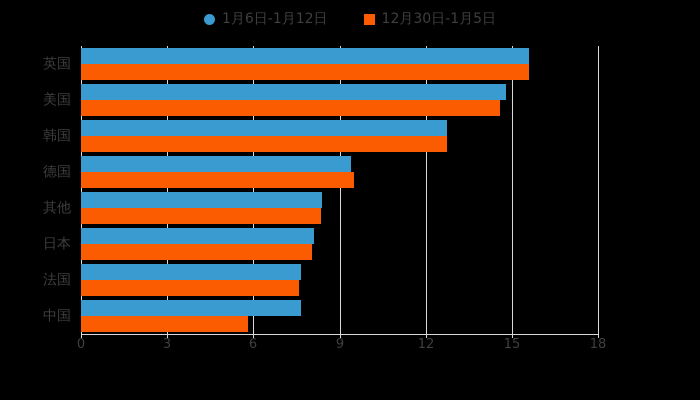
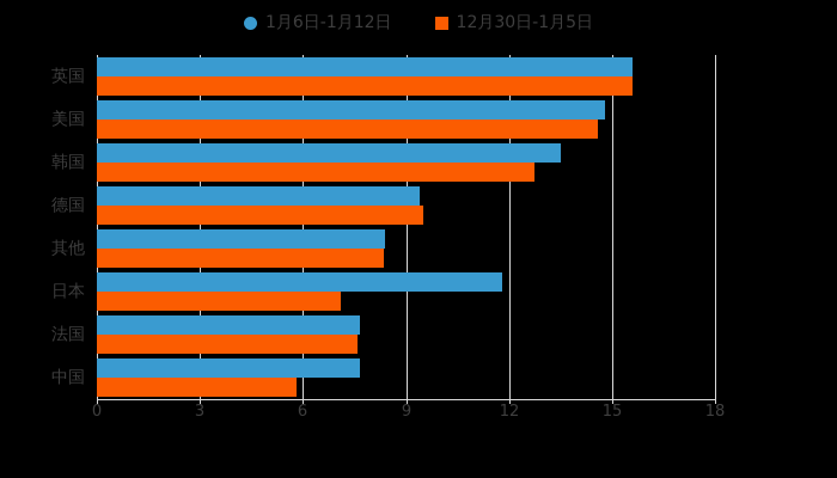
1月6日-1月12日/韩国: 12.8 -> 13.5
1月6日-1月12日/日本: 8.1 -> 11.8
12月30日-1月5日/日本: 8.1 -> 7.1
